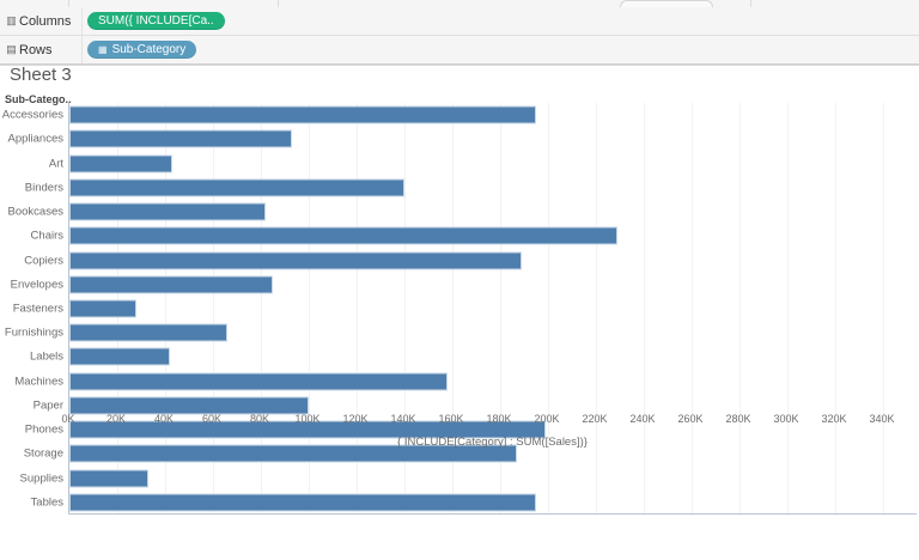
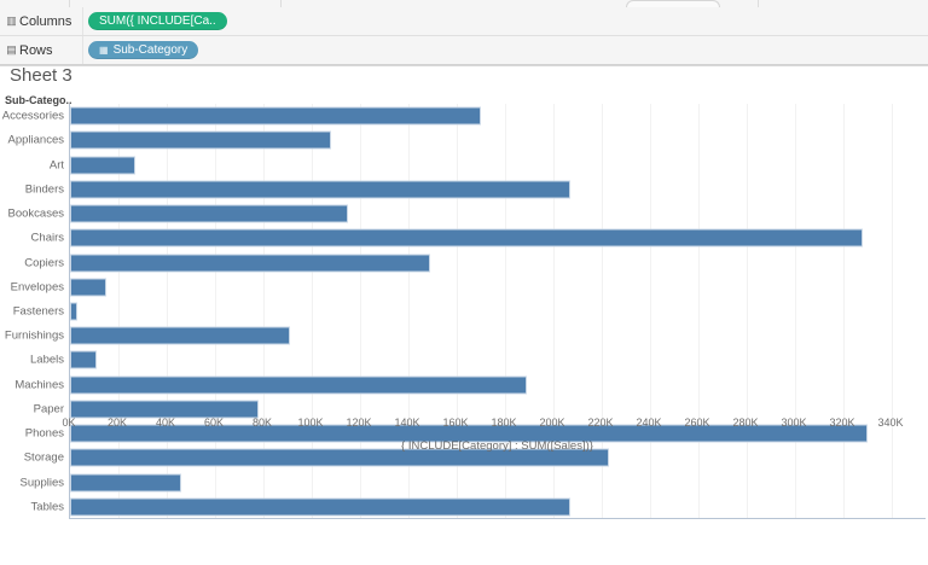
Accessories: 195K -> 170K
Appliances: 93K -> 108K
Art: 43K -> 27K
Binders: 140K -> 207K
Bookcases: 82K -> 115K
Chairs: 229K -> 328K
Copiers: 189K -> 149K
Envelopes: 85K -> 15K
Fasteners: 28K -> 3K
Furnishings: 66K -> 91K
Labels: 42K -> 11K
Machines: 158K -> 189K
Paper: 100K -> 78K
Phones: 199K -> 330K
Storage: 187K -> 223K
Supplies: 33K -> 46K
Tables: 195K -> 207K
